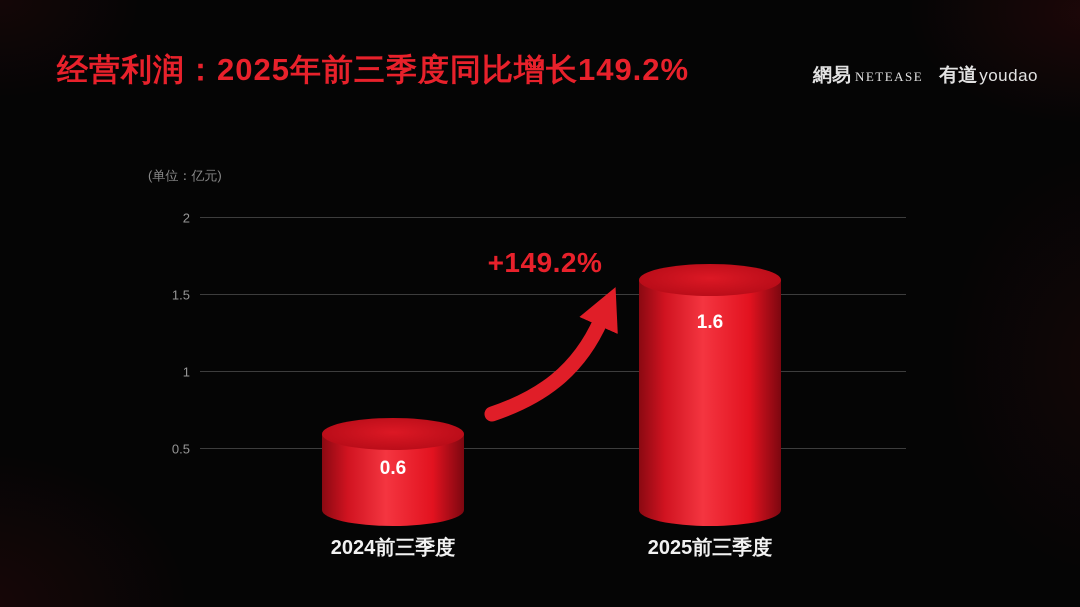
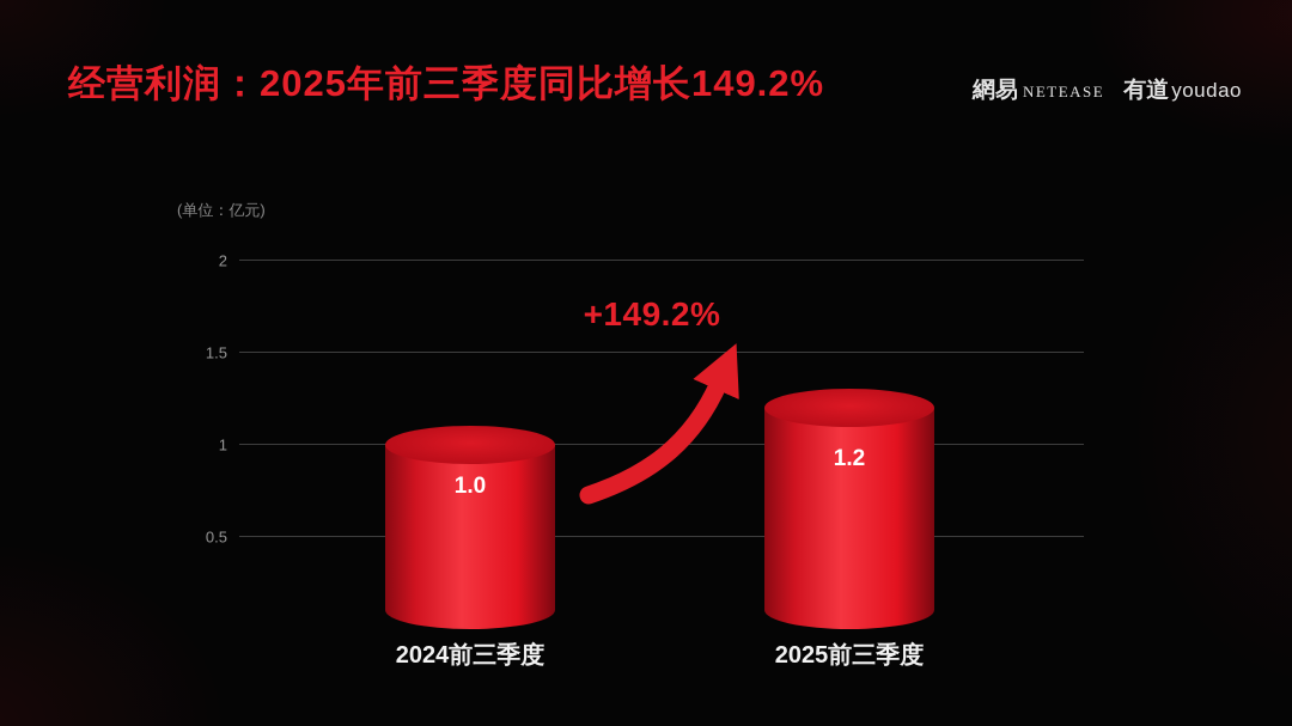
2024前三季度: 0.6 -> 1.0
2025前三季度: 1.6 -> 1.2
